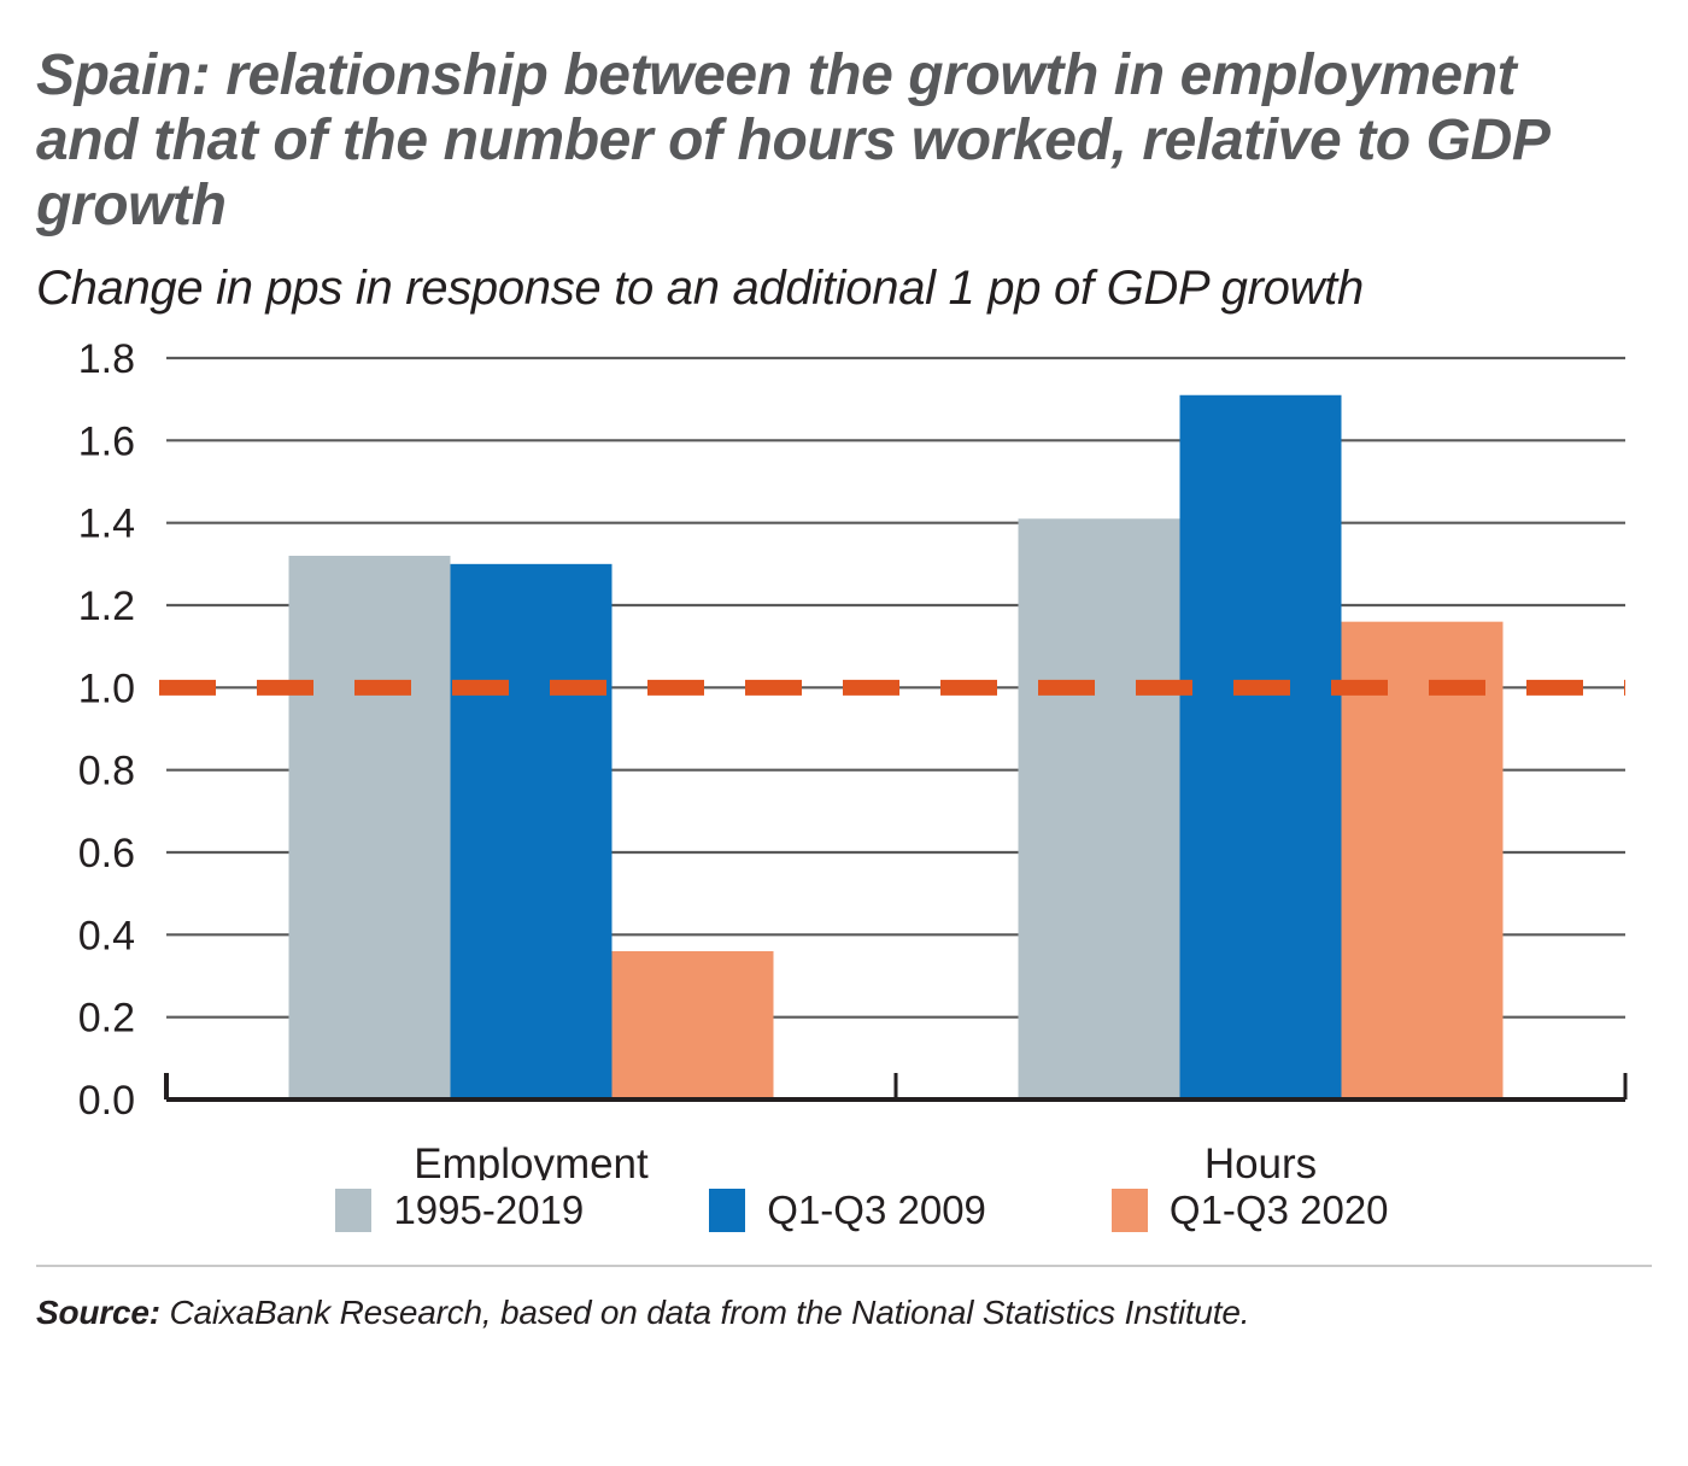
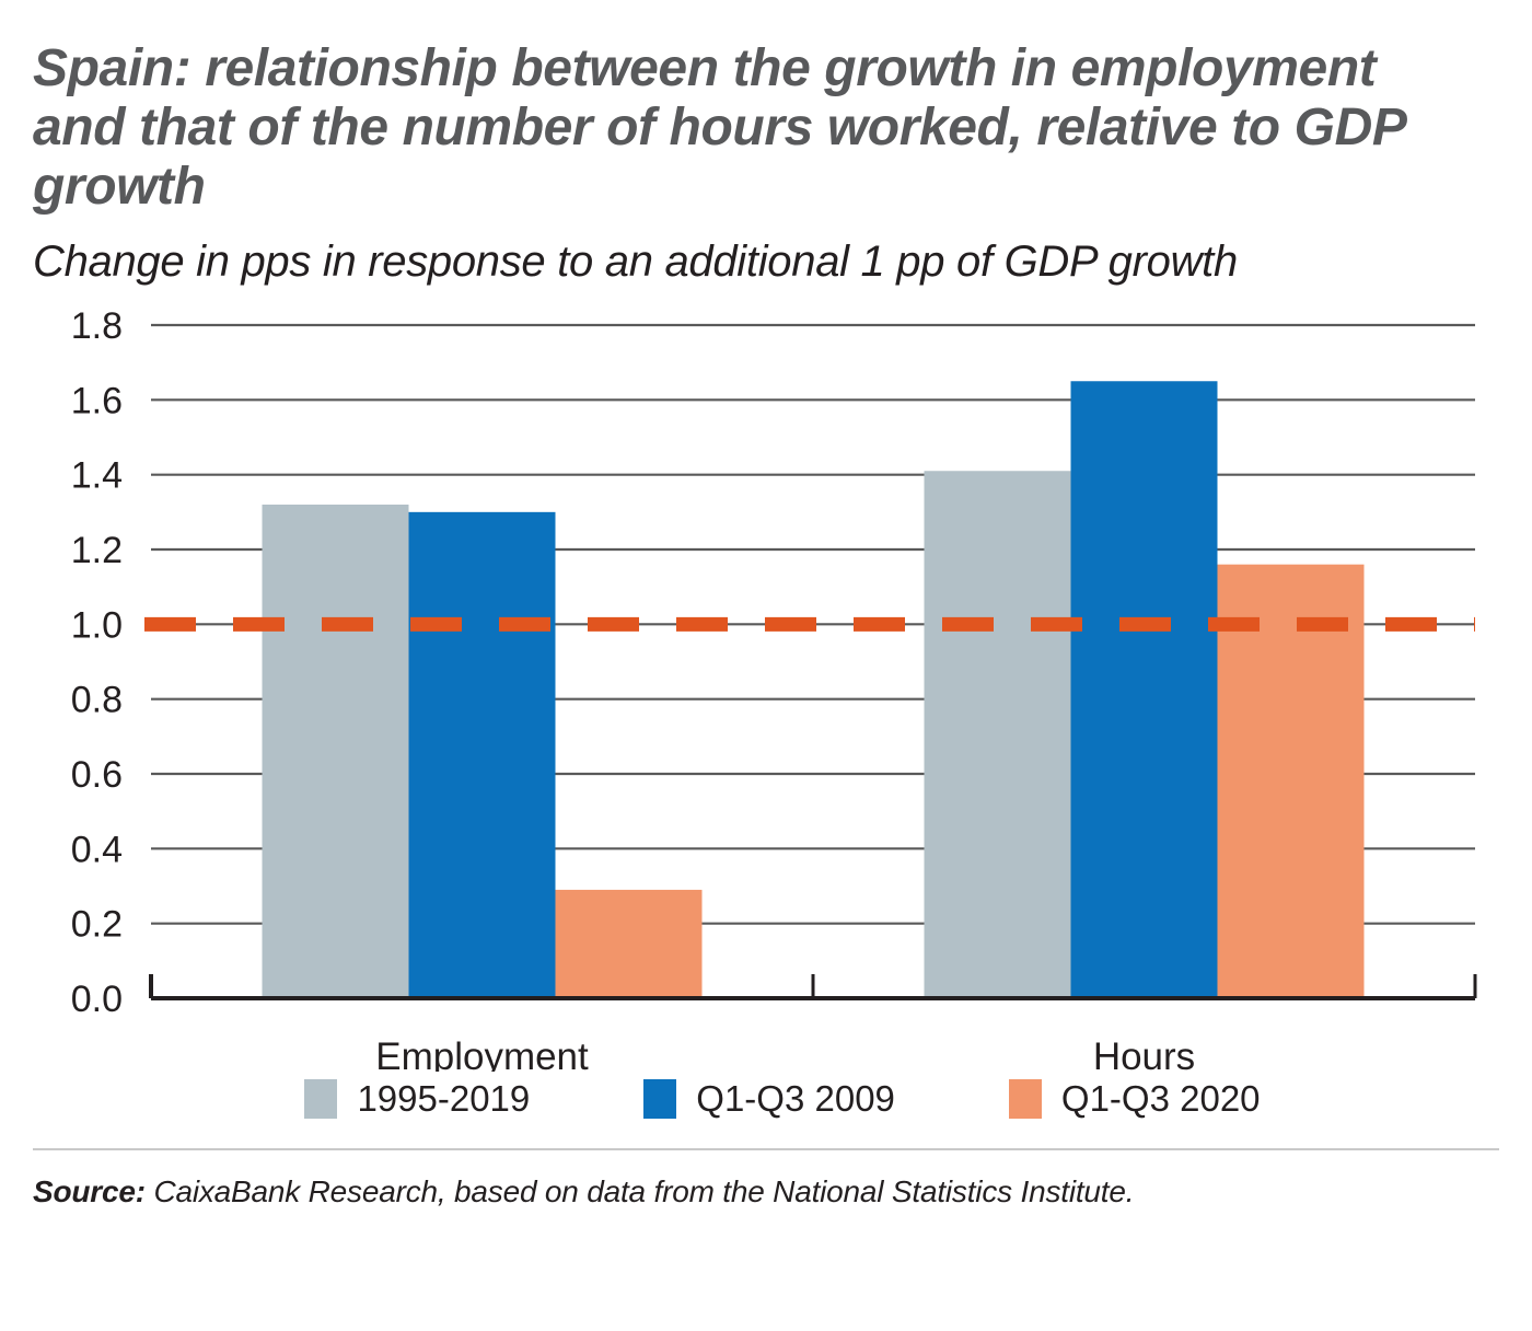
Q1-Q3 2020/Employment: 0.36 -> 0.29
Q1-Q3 2009/Hours: 1.71 -> 1.65
